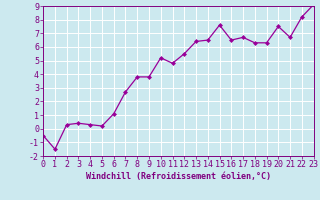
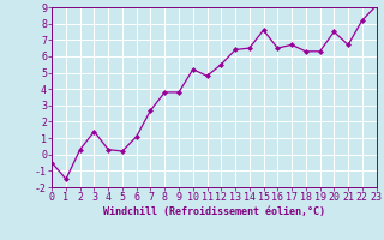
3: 0.4 -> 1.4
